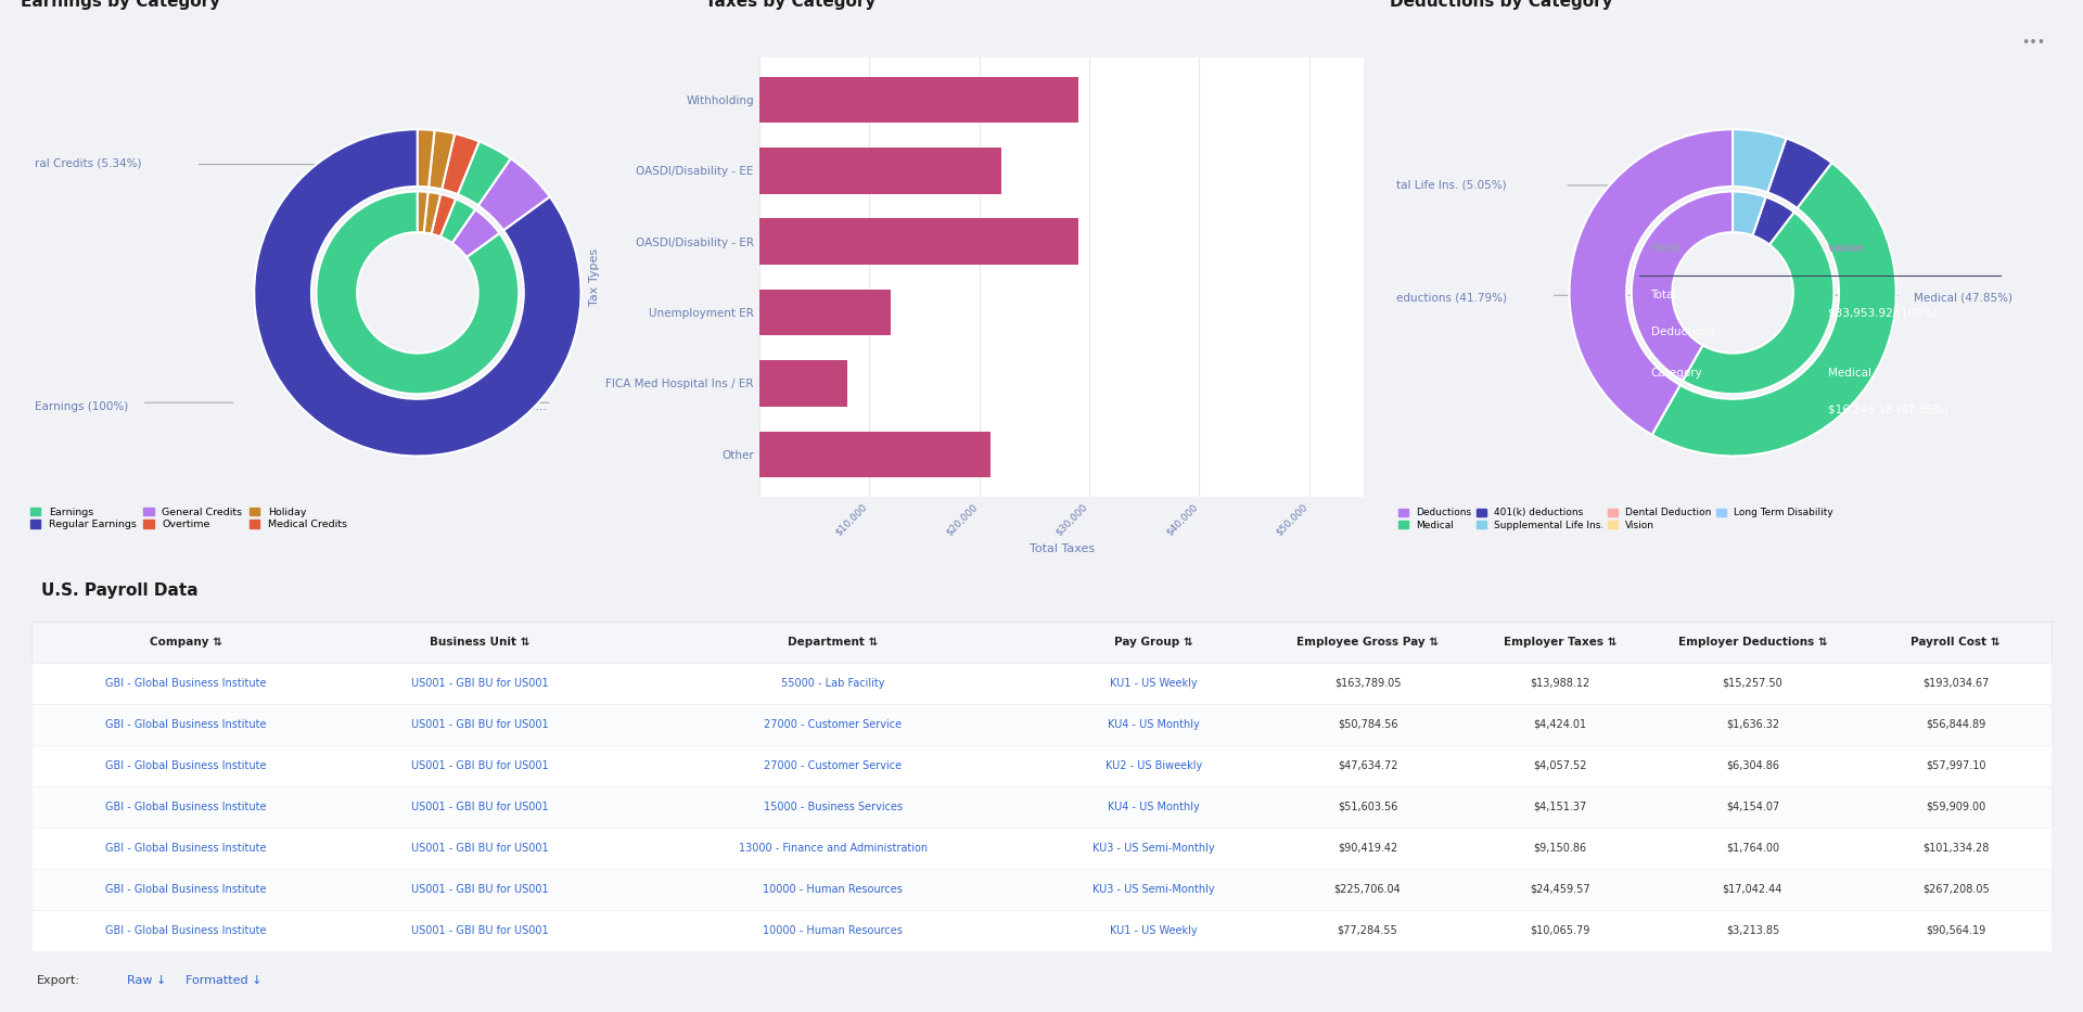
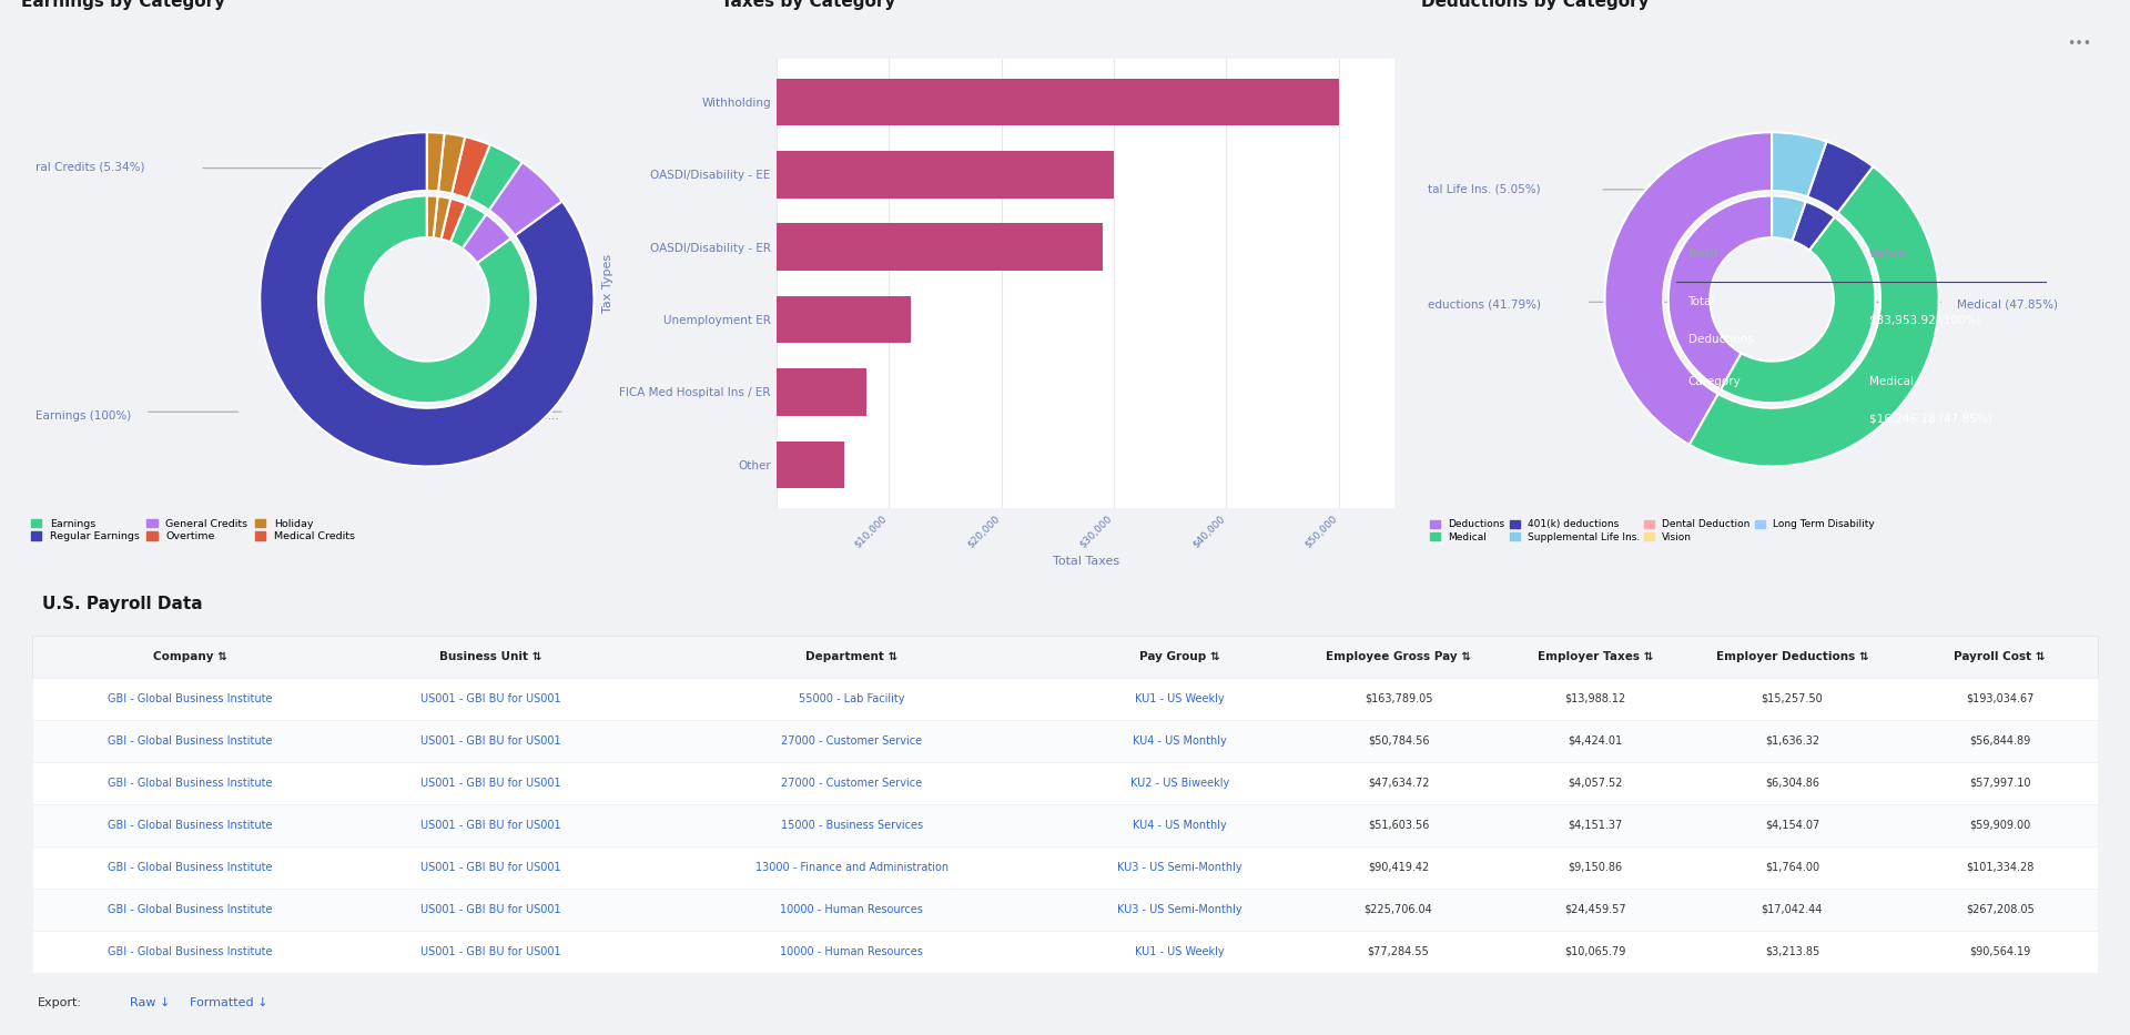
Withholding: $29,000 -> $50,000
OASDI/Disability - EE: $22,000 -> $30,000
Other: $21,000 -> $6,000
